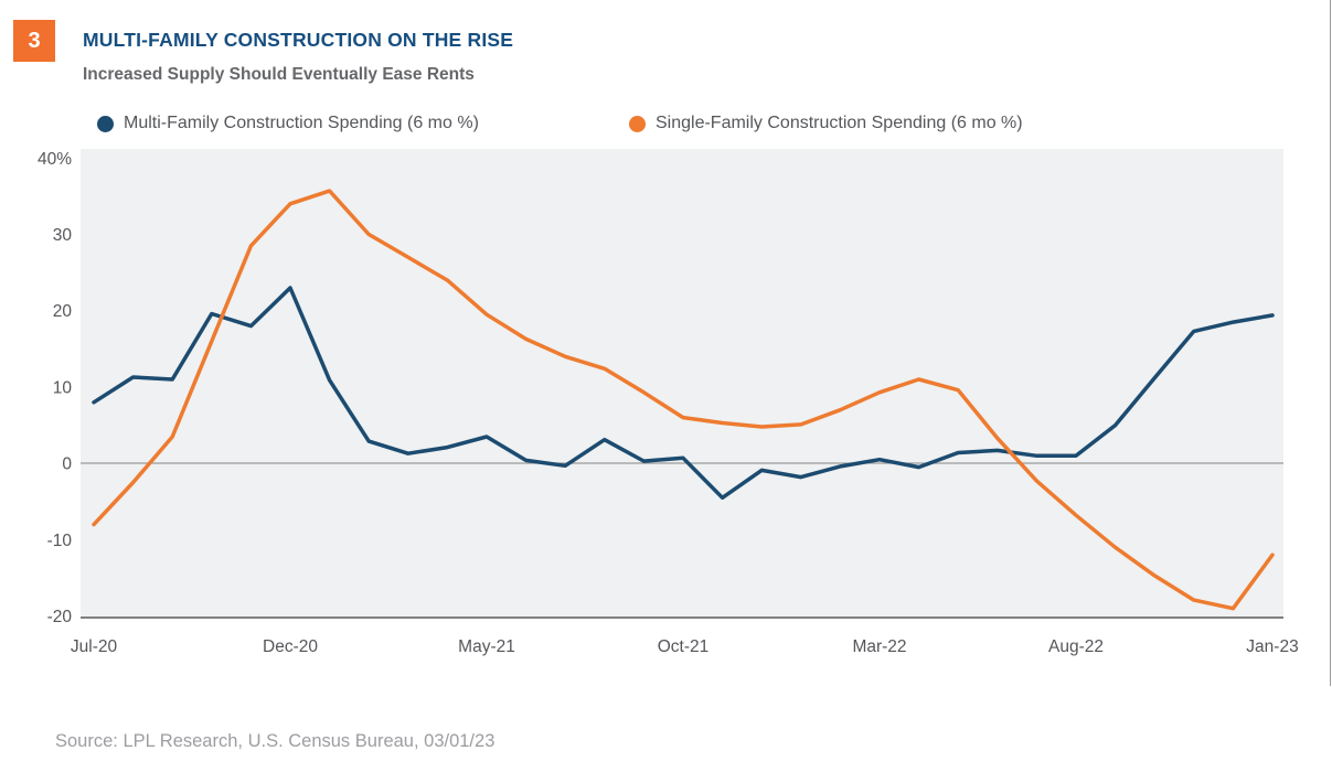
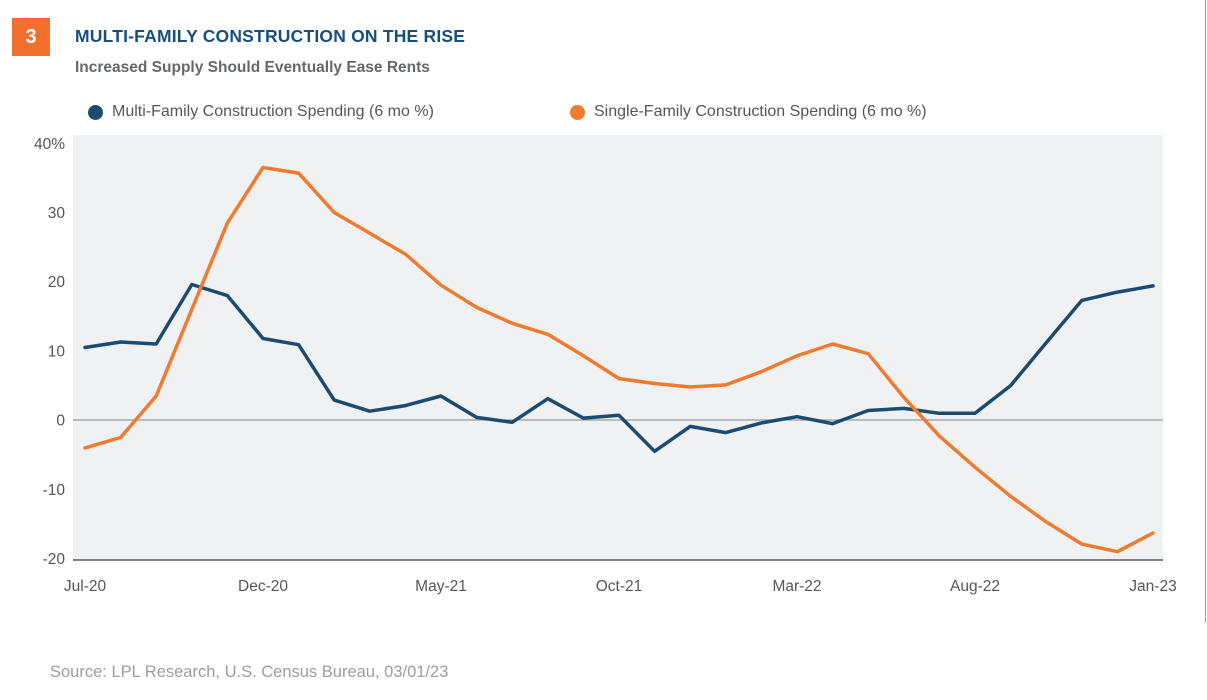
Multi-Family Construction Spending (6 mo %)/Jul-20: 8% -> 10%
Single-Family Construction Spending (6 mo %)/Jul-20: -8% -> -4%
Multi-Family Construction Spending (6 mo %)/Dec-20: 23% -> 12%
Single-Family Construction Spending (6 mo %)/Dec-20: 34% -> 36%
Single-Family Construction Spending (6 mo %)/Jan-23: -12% -> -16%
